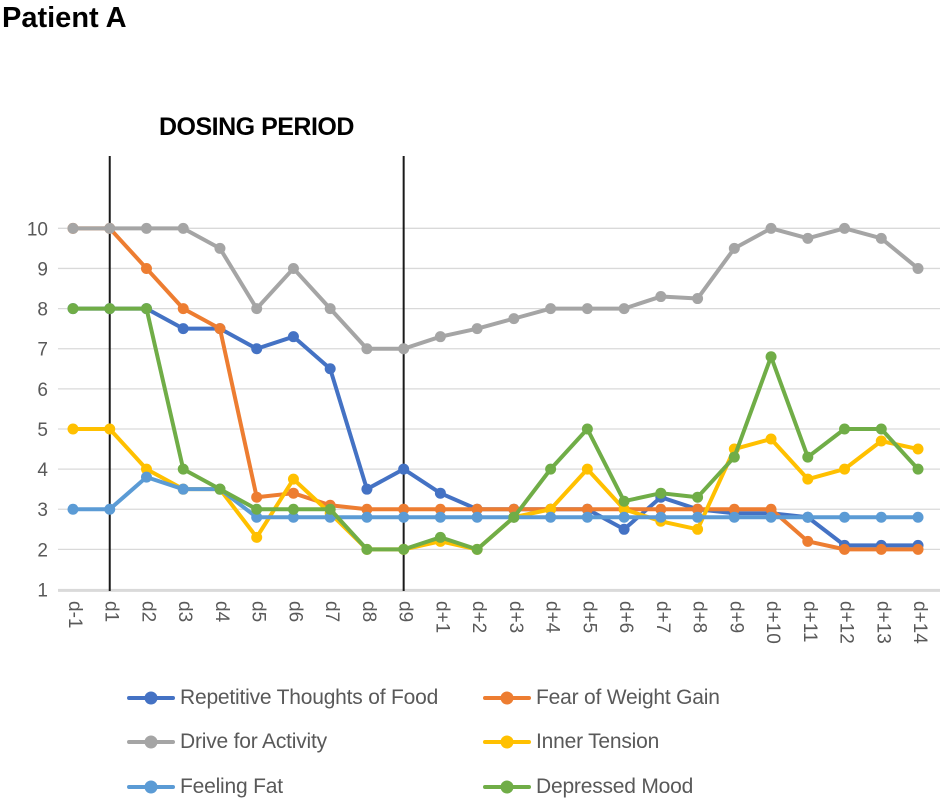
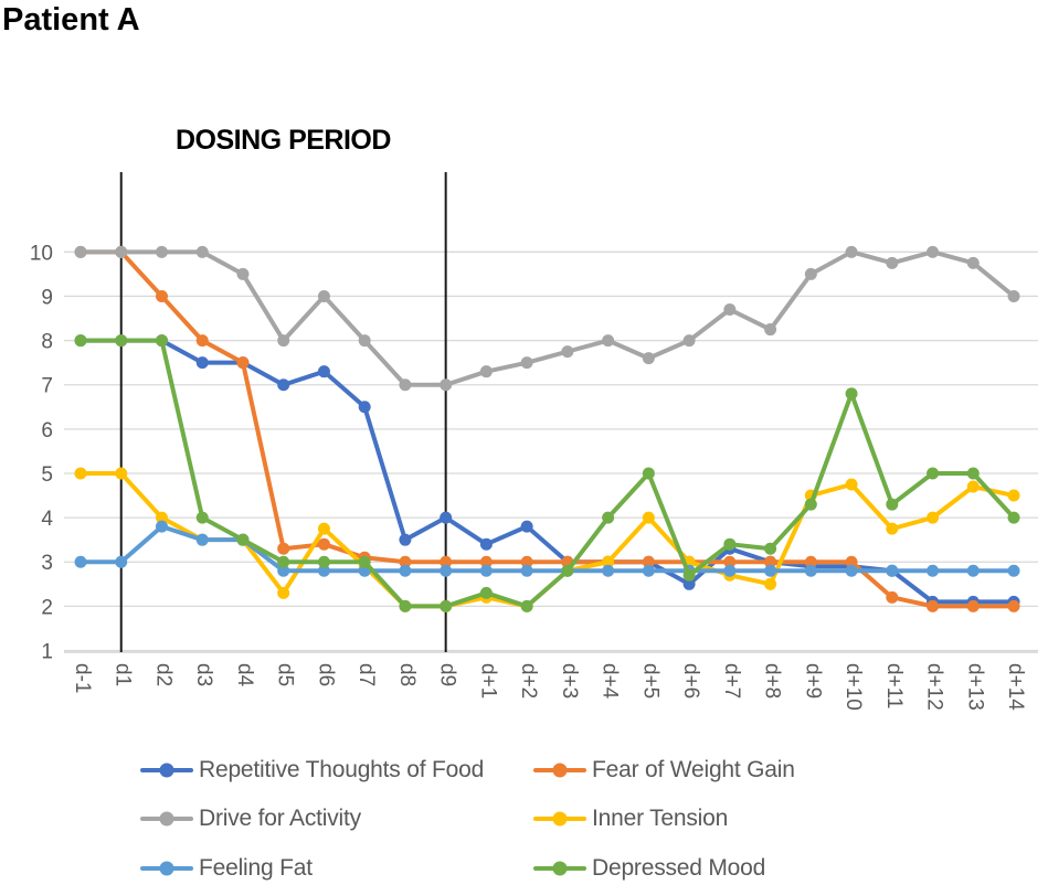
Repetitive Thoughts of Food/d+2: 3.0 -> 3.8
Drive for Activity/d+5: 8.0 -> 7.6
Depressed Mood/d+6: 3.2 -> 2.7
Drive for Activity/d+7: 8.3 -> 8.7
